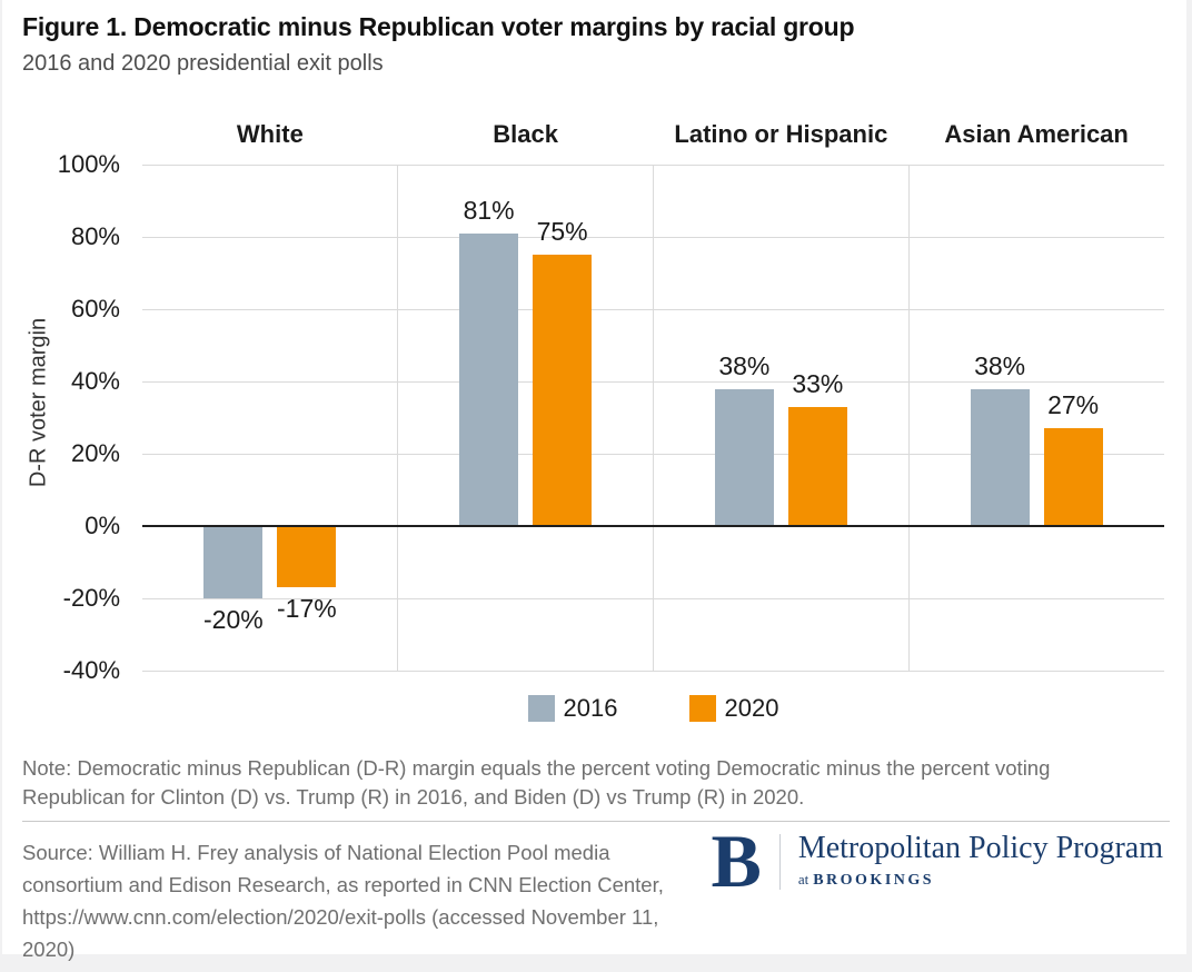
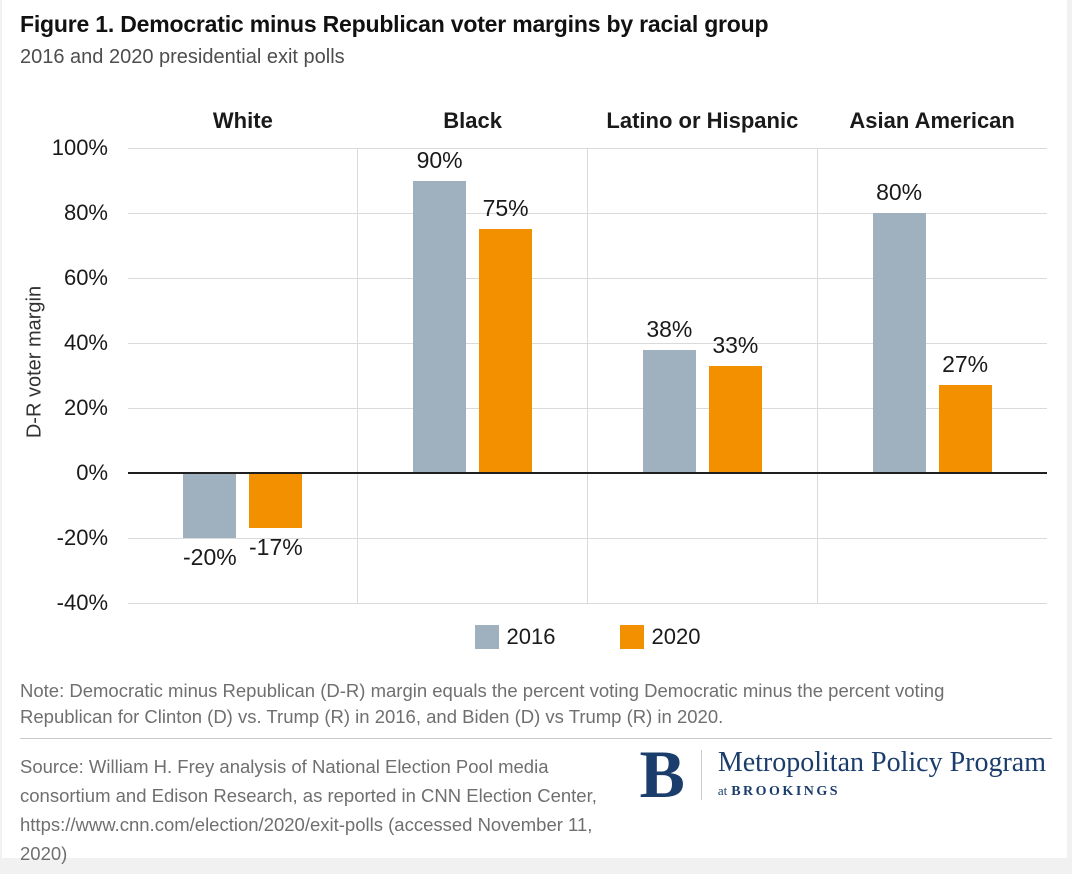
2016/Black: 81% -> 90%
2016/Asian American: 38% -> 80%
